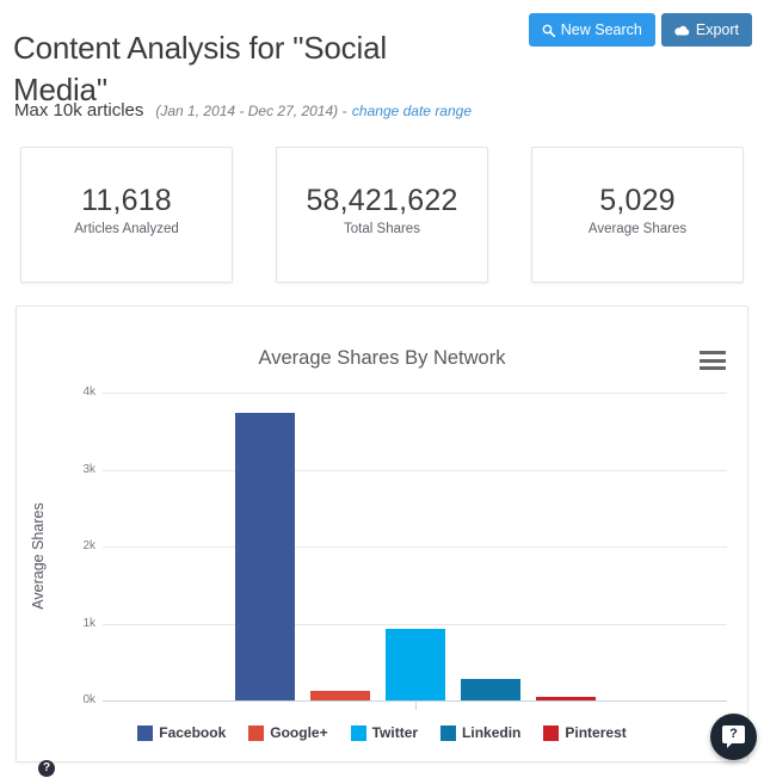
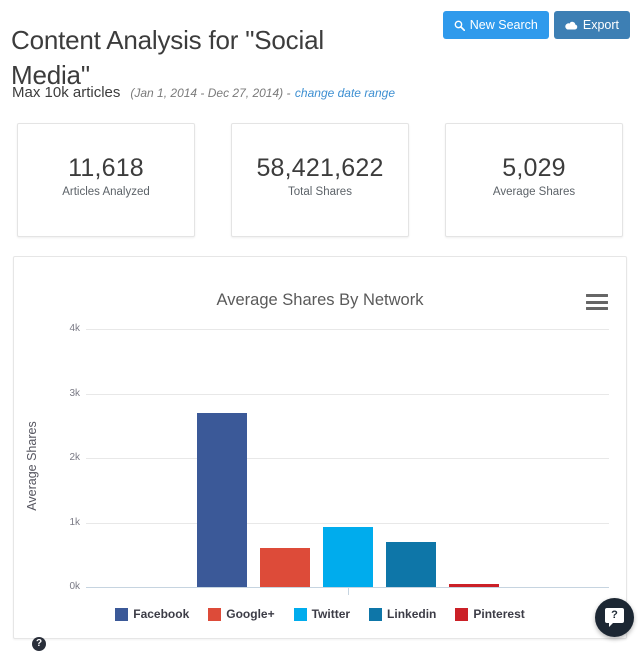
Facebook: 3.7k -> 2.7k
Google+: 0.1k -> 0.6k
Linkedin: 0.3k -> 0.7k
